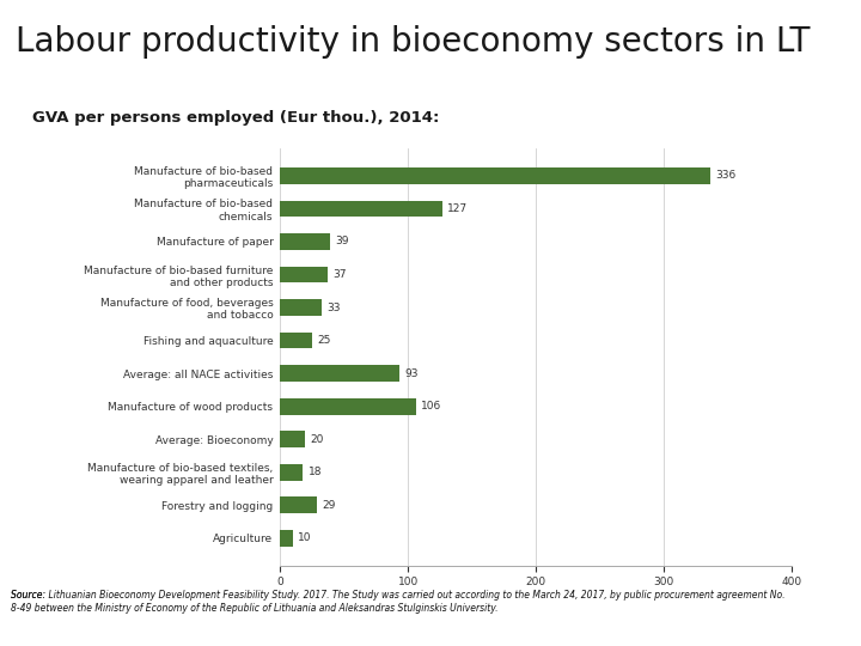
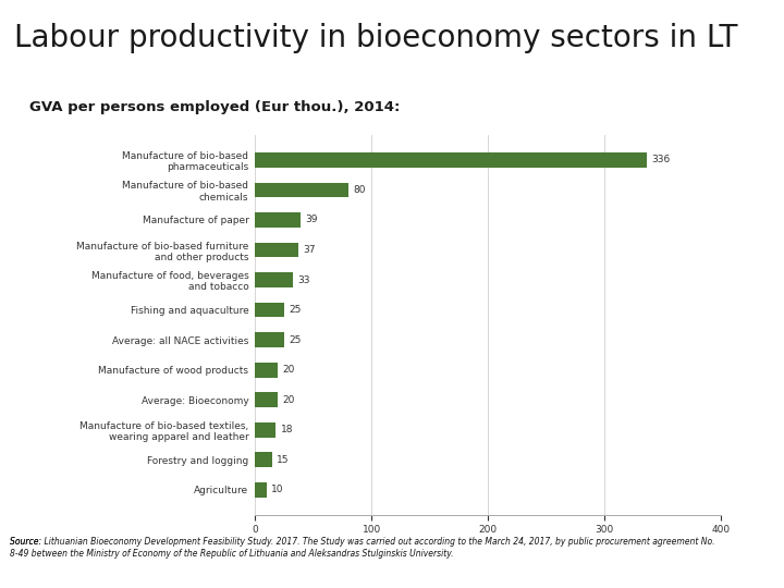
Manufacture of bio-based chemicals: 127 -> 80
Average: all NACE activities: 93 -> 25
Manufacture of wood products: 106 -> 20
Forestry and logging: 29 -> 15
